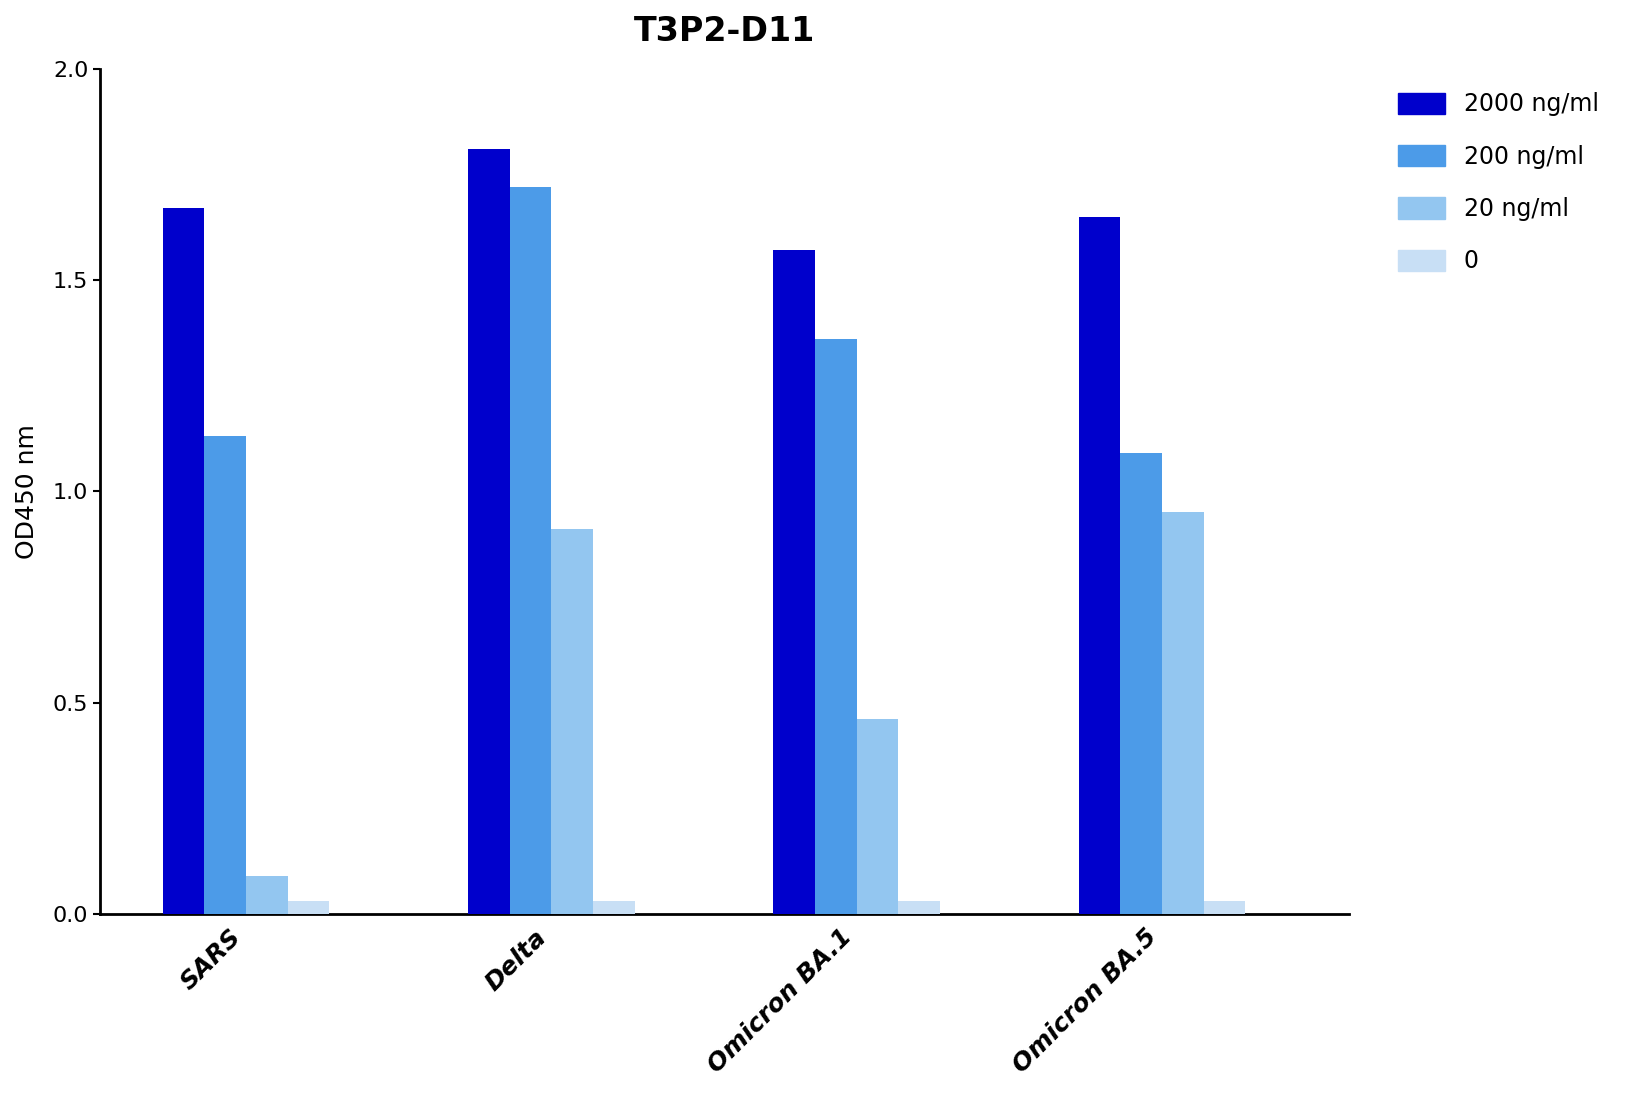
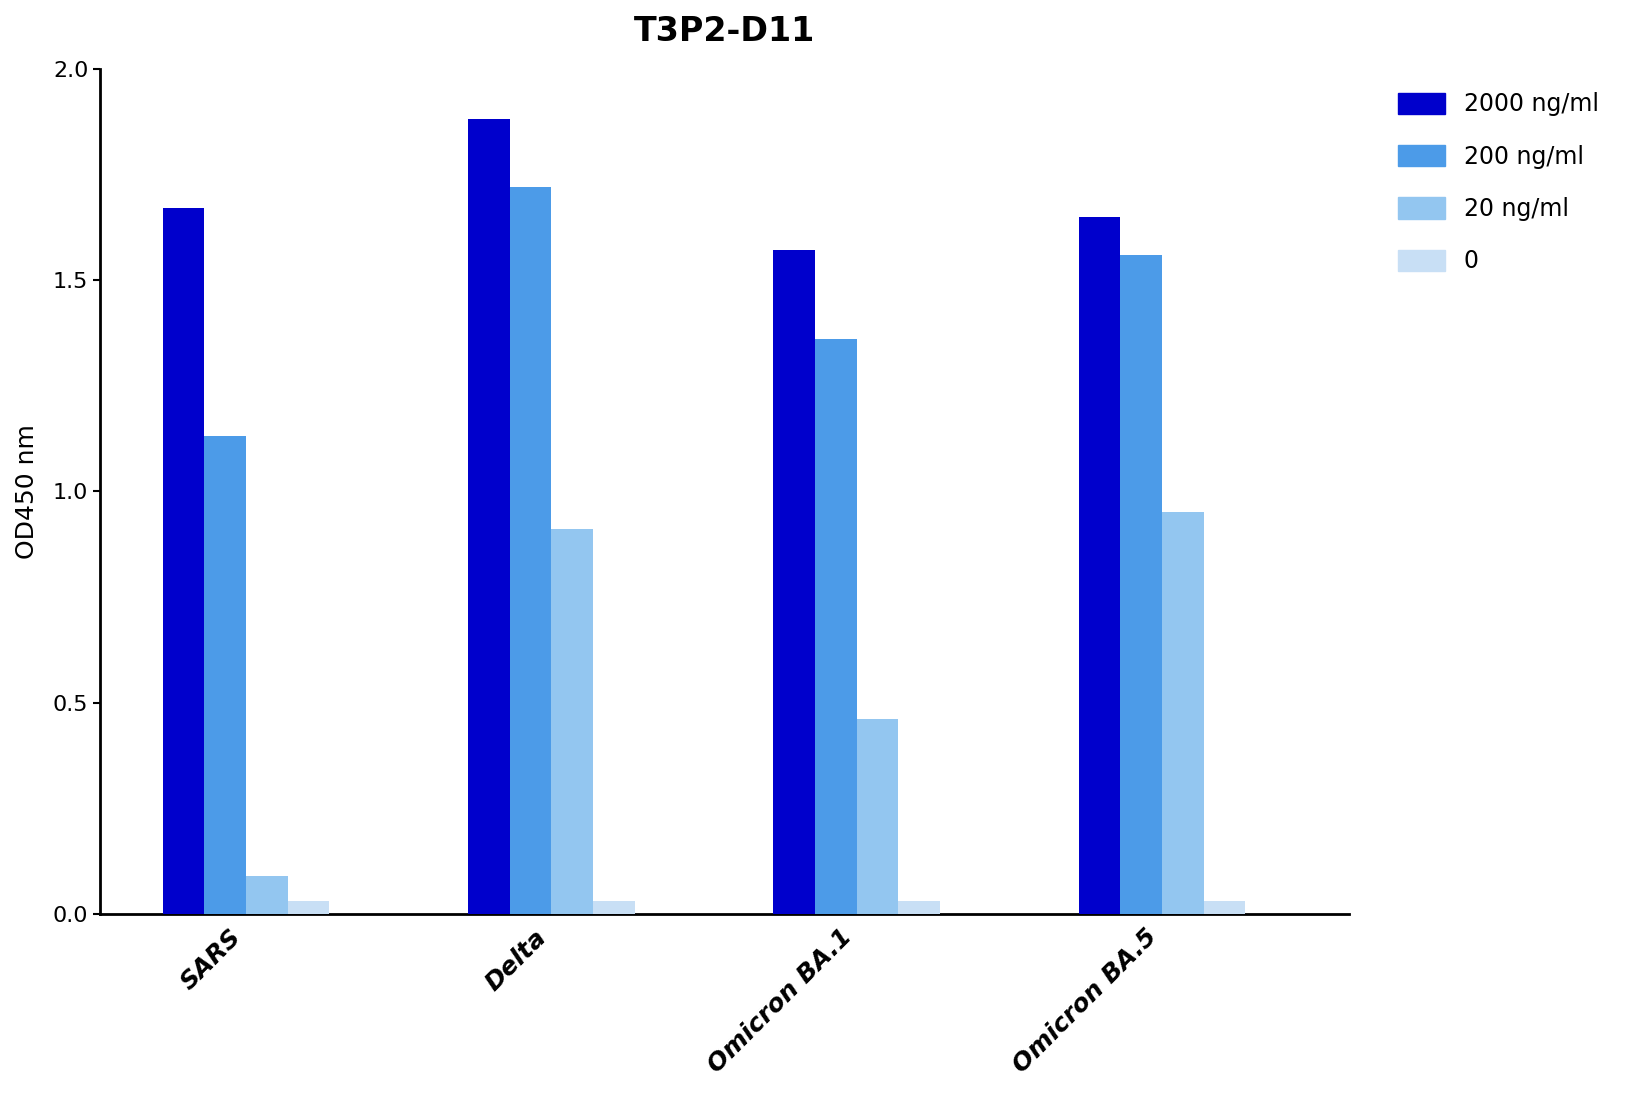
2000 ng/ml/Delta: 1.81 -> 1.88
200 ng/ml/Omicron BA.5: 1.09 -> 1.56
